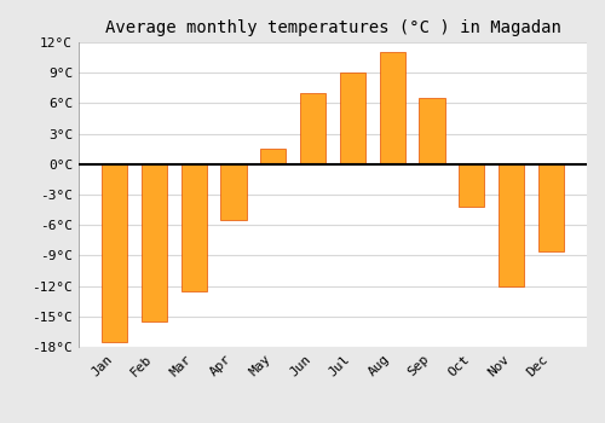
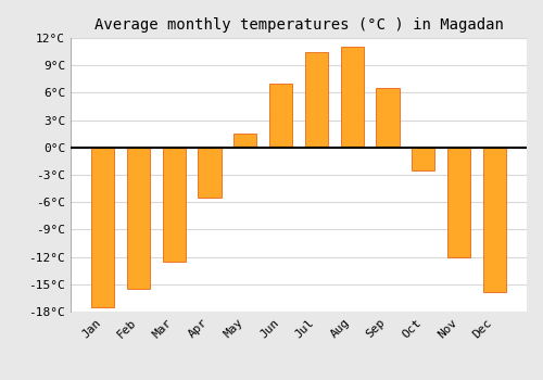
Jul: 9.0°C -> 10.5°C
Oct: -4.2°C -> -2.5°C
Dec: -8.6°C -> -15.8°C
